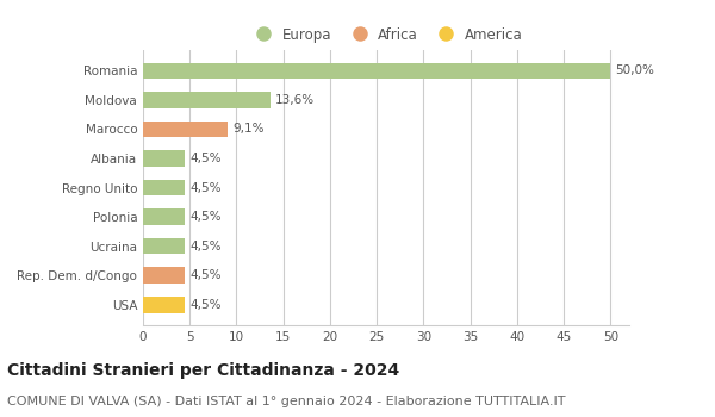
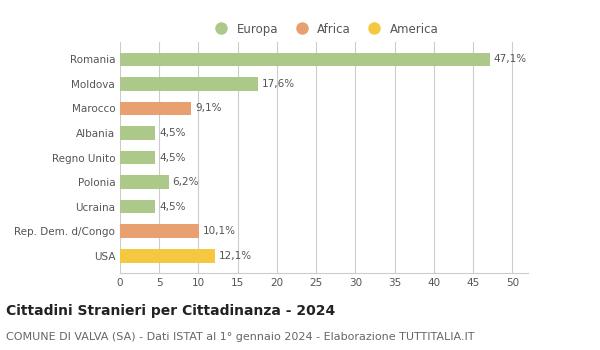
Romania: 50,0% -> 47,1%
Moldova: 13,6% -> 17,6%
Polonia: 4,5% -> 6,2%
Rep. Dem. d/Congo: 4,5% -> 10,1%
USA: 4,5% -> 12,1%
